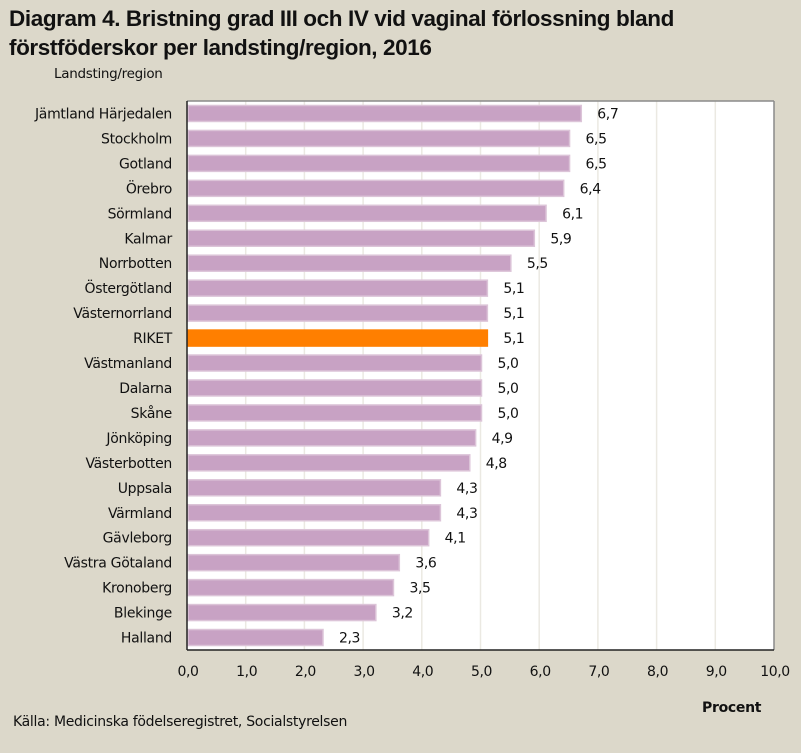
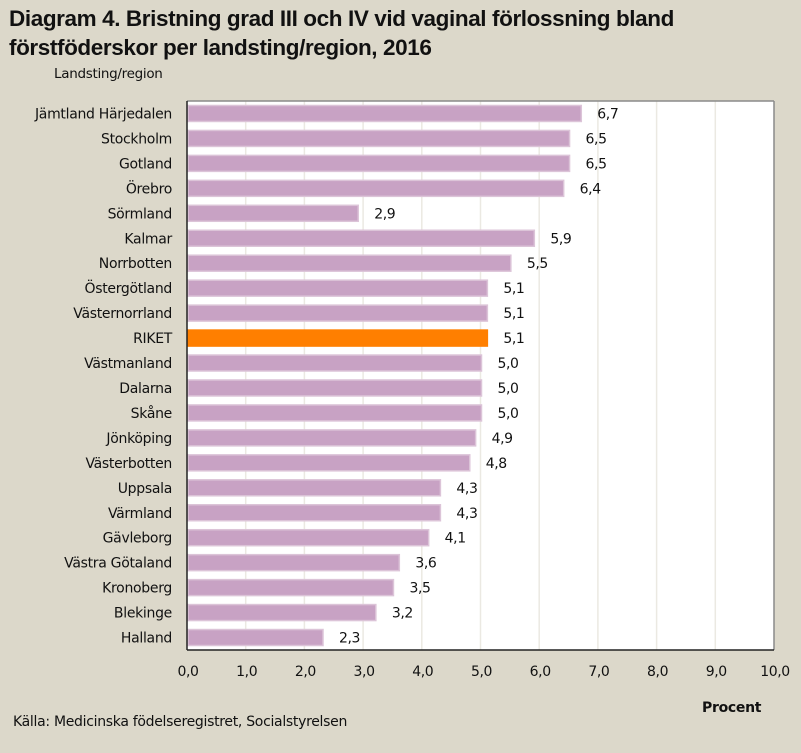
Sörmland: 6,1 -> 2,9
